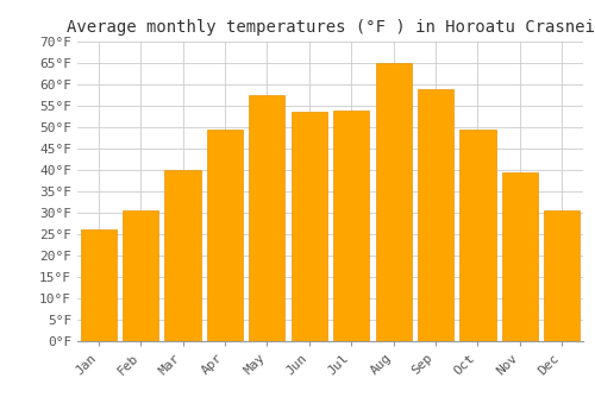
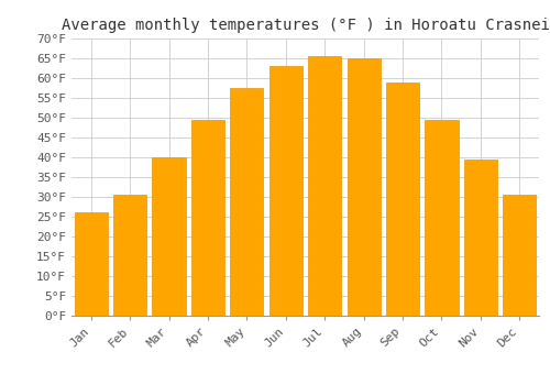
Jun: 53.5°F -> 63.0°F
Jul: 54.0°F -> 65.5°F
